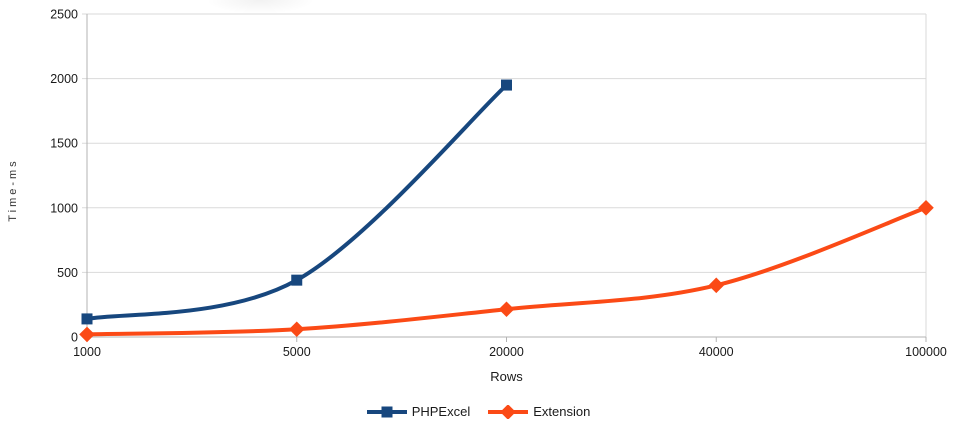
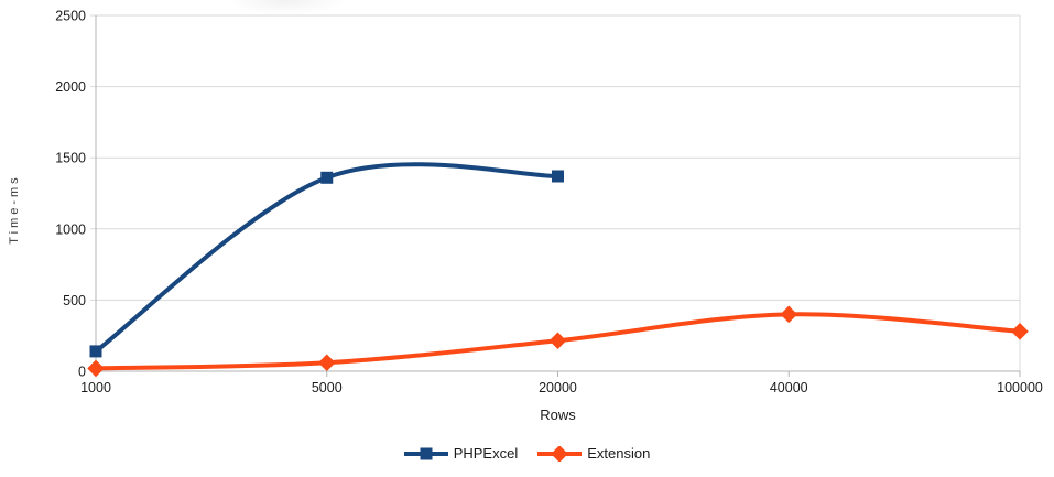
PHPExcel/5000: 440 -> 1360
PHPExcel/20000: 1950 -> 1370
Extension/100000: 1000 -> 280
